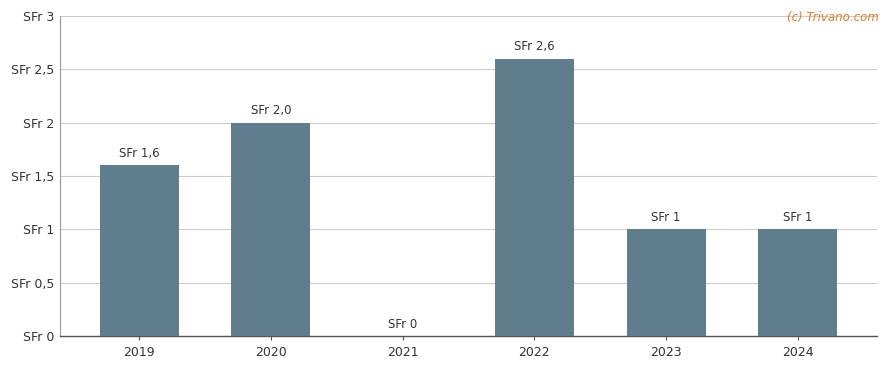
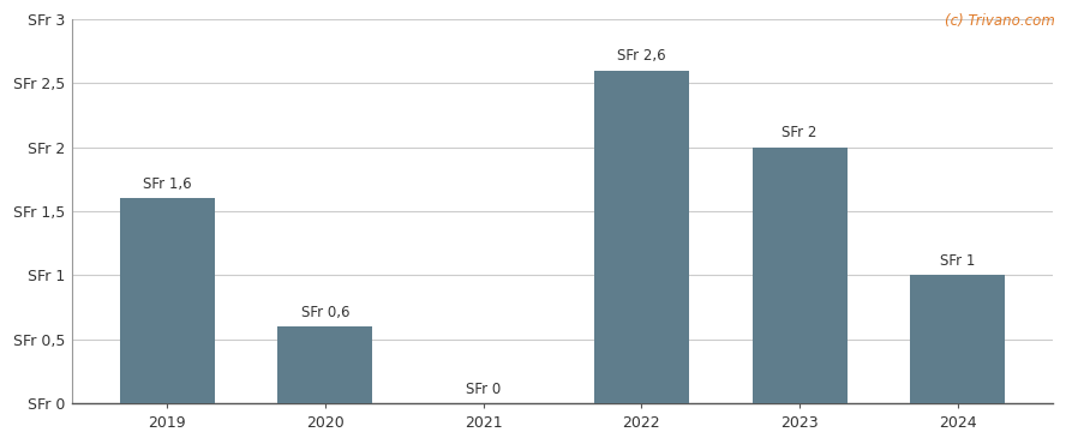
2020: 2,0 -> 0,6
2023: 1 -> 2
